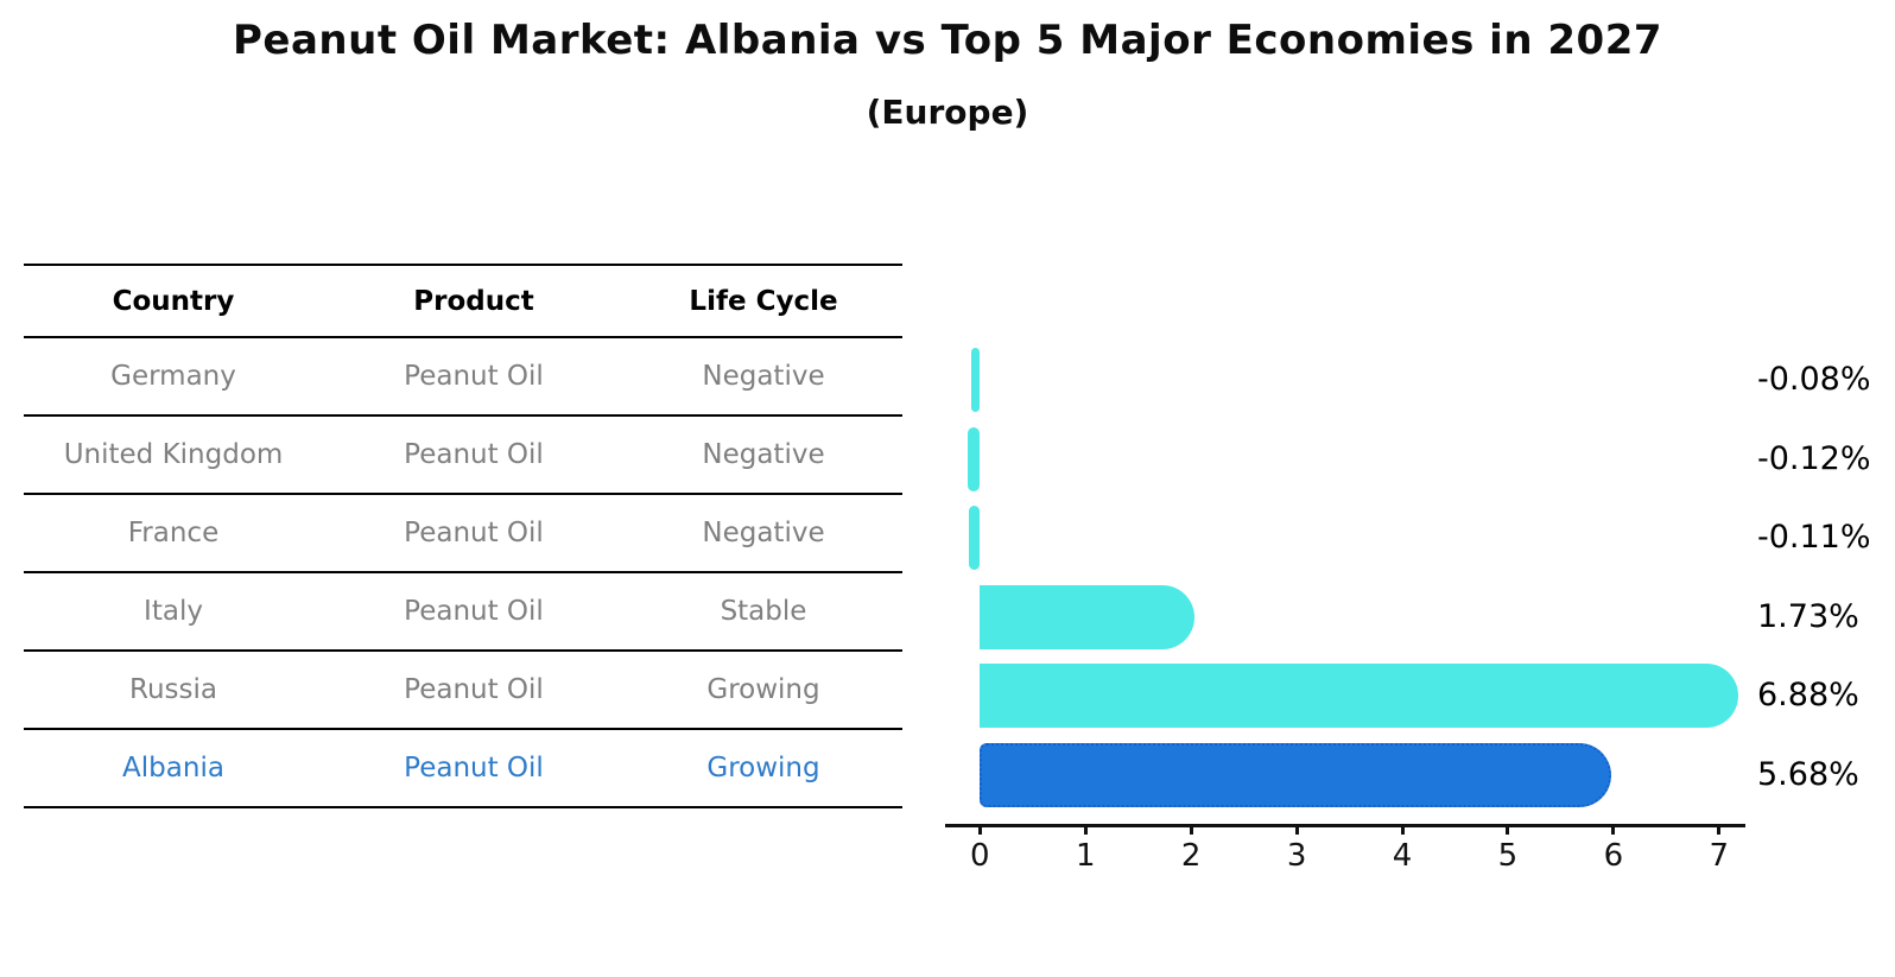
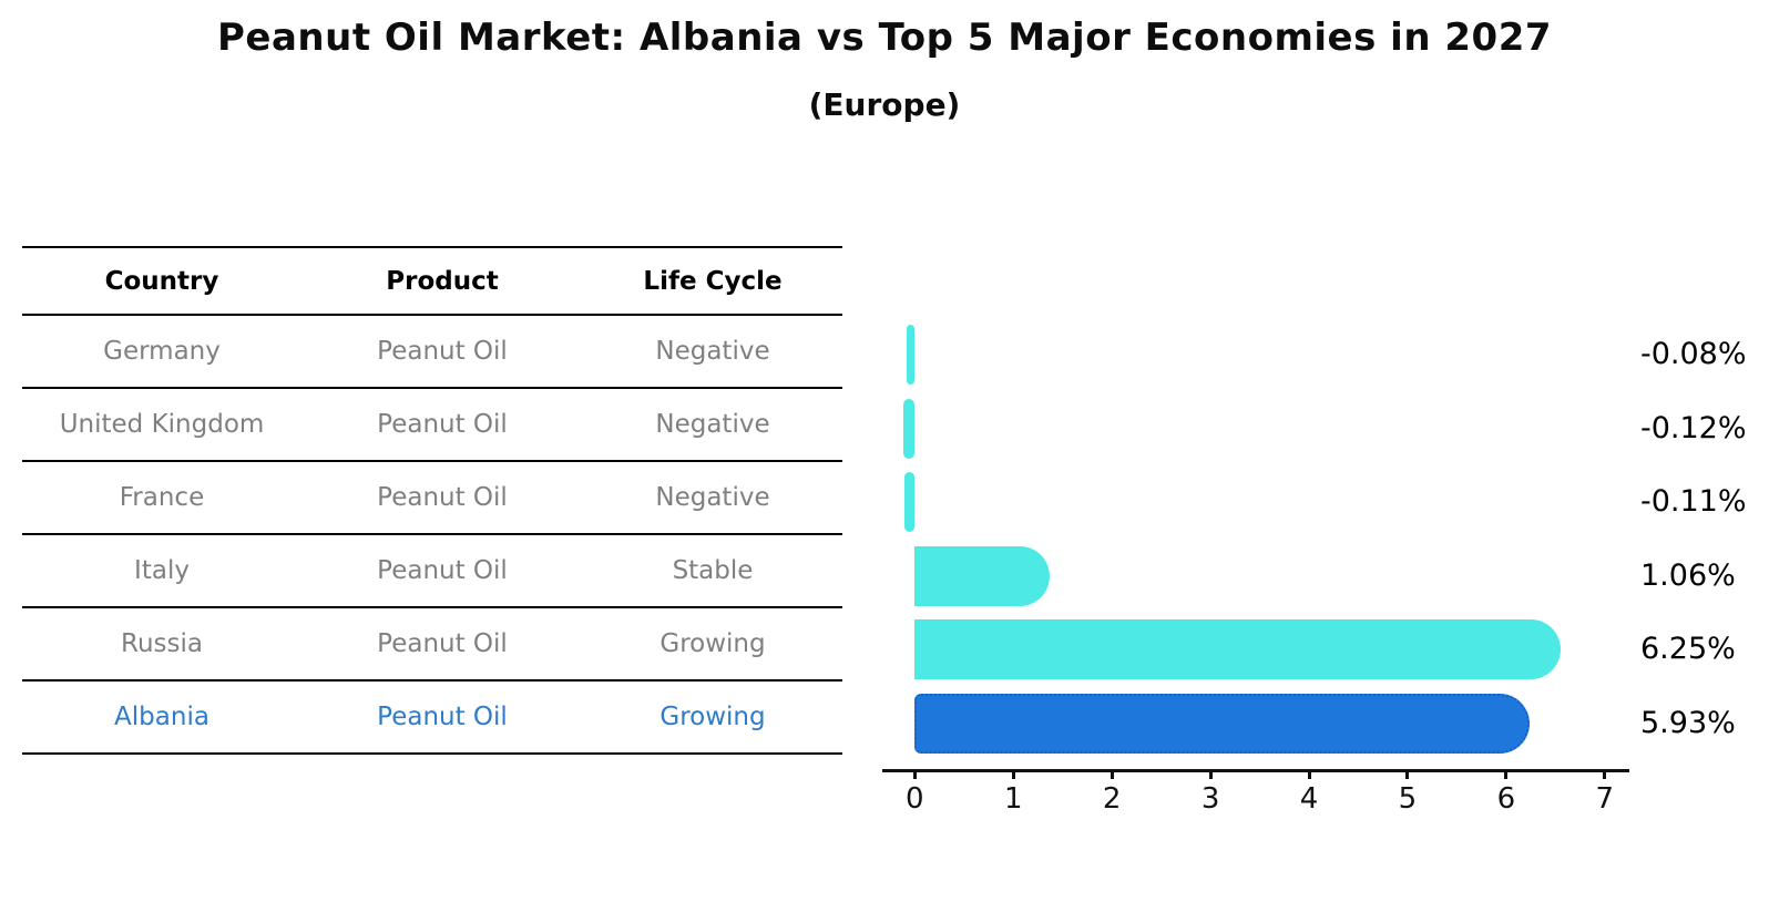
Italy: 1.73% -> 1.06%
Russia: 6.88% -> 6.25%
Albania: 5.68% -> 5.93%
